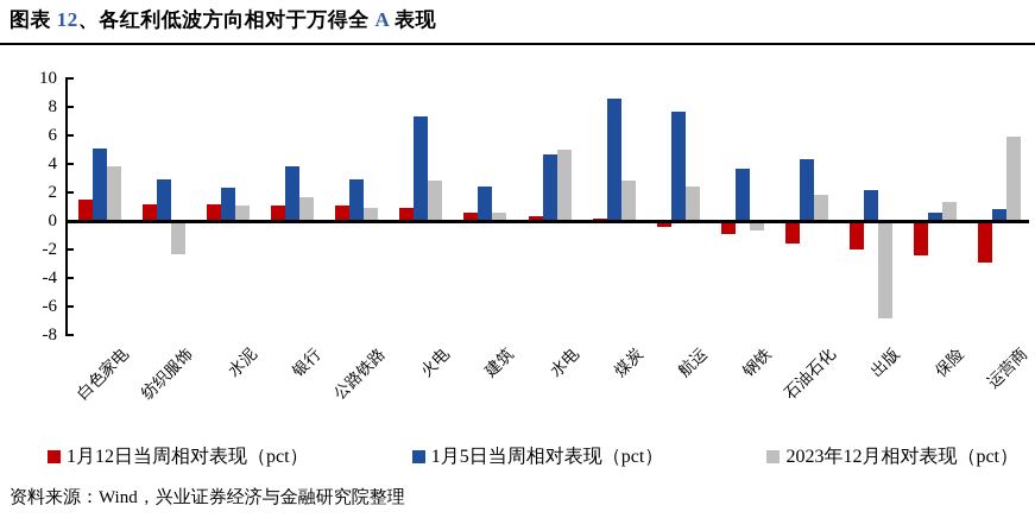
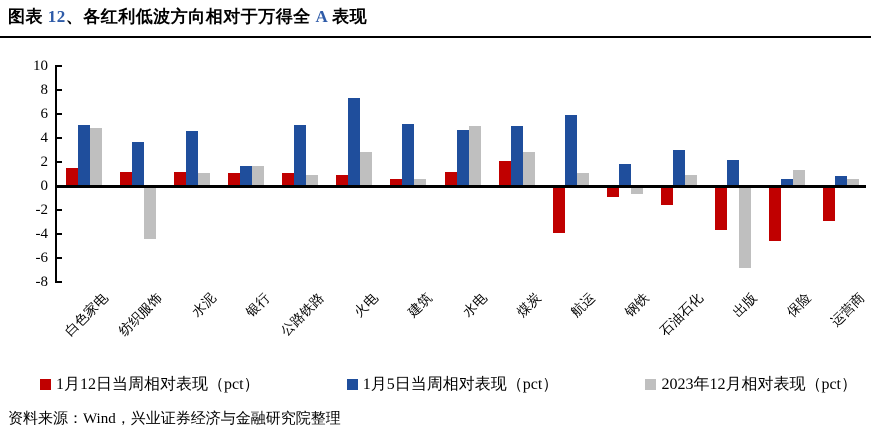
2023年12月相对表现（pct）/白色家电: 3.8 -> 4.8
1月5日当周相对表现（pct）/纺织服饰: 2.9 -> 3.7
2023年12月相对表现（pct）/纺织服饰: -2.3 -> -4.4
1月5日当周相对表现（pct）/水泥: 2.3 -> 4.6
1月5日当周相对表现（pct）/银行: 3.8 -> 1.7
1月5日当周相对表现（pct）/公路铁路: 2.9 -> 5.1
1月5日当周相对表现（pct）/建筑: 2.4 -> 5.2
1月12日当周相对表现（pct）/水电: 0.3 -> 1.2
1月12日当周相对表现（pct）/煤炭: 0.2 -> 2.1
1月5日当周相对表现（pct）/煤炭: 8.6 -> 5.0
1月12日当周相对表现（pct）/航运: -0.4 -> -3.9
1月5日当周相对表现（pct）/航运: 7.7 -> 5.9
2023年12月相对表现（pct）/航运: 2.4 -> 1.1
1月5日当周相对表现（pct）/钢铁: 3.7 -> 1.8
1月5日当周相对表现（pct）/石油石化: 4.3 -> 3.0
2023年12月相对表现（pct）/石油石化: 1.8 -> 0.9
1月12日当周相对表现（pct）/出版: -2.0 -> -3.7
1月12日当周相对表现（pct）/保险: -2.4 -> -4.6
2023年12月相对表现（pct）/运营商: 5.9 -> 0.6
